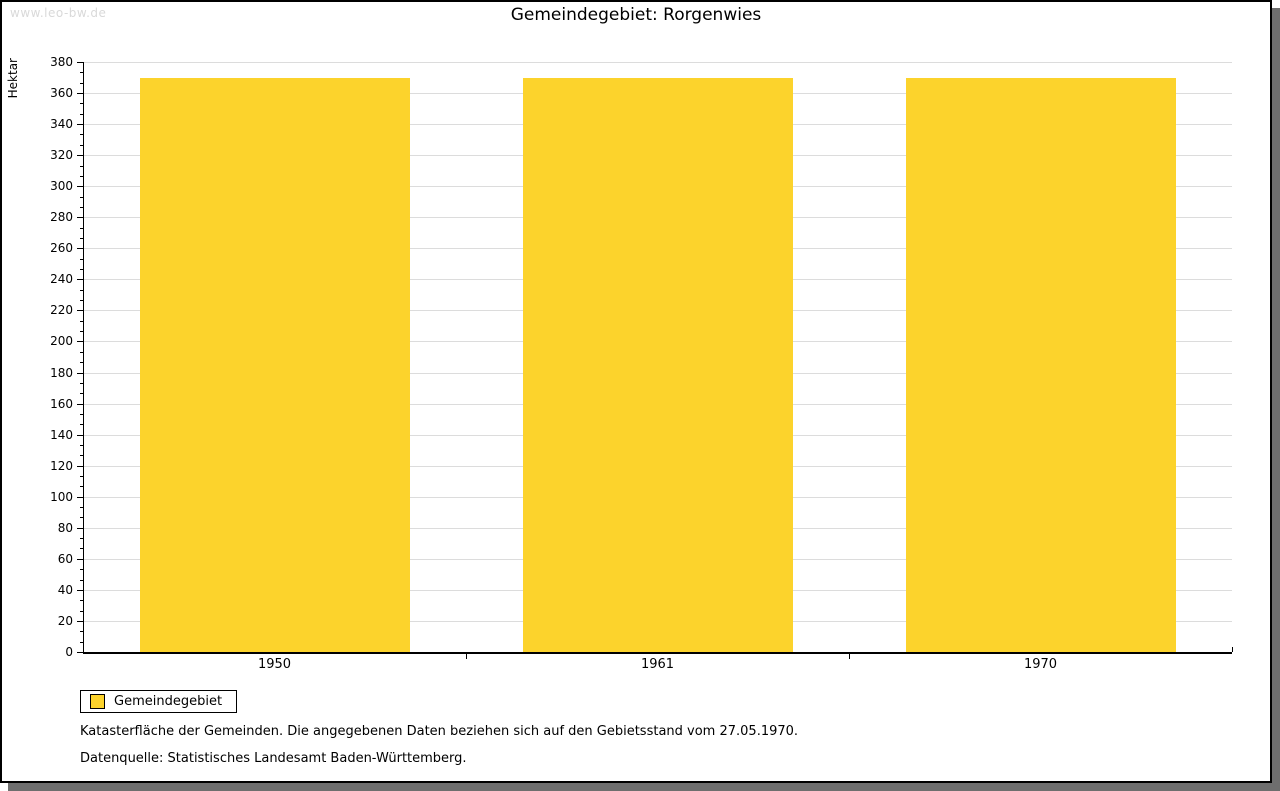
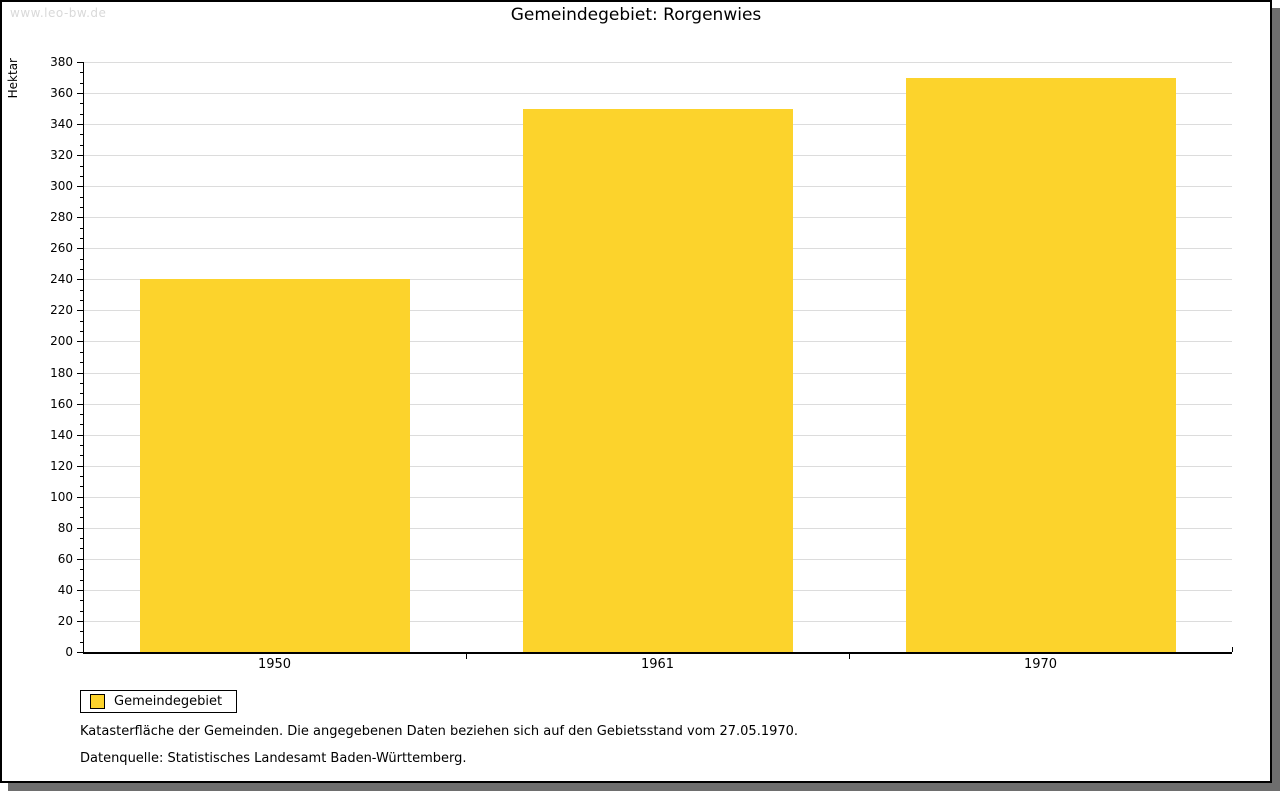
1950: 370 -> 240
1961: 370 -> 350
